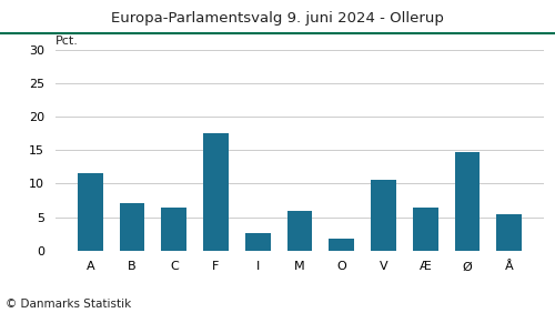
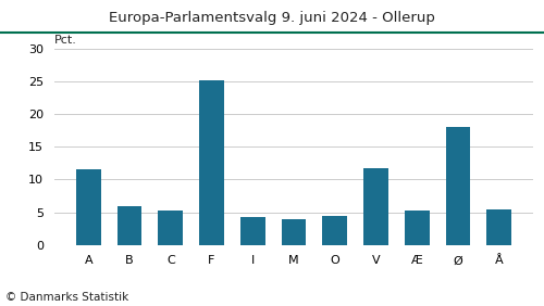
B: 7.0 -> 6.0
C: 6.4 -> 5.2
F: 17.6 -> 25.2
I: 2.6 -> 4.2
M: 6.0 -> 3.9
O: 1.8 -> 4.5
V: 10.6 -> 11.8
Æ: 6.4 -> 5.2
Ø: 14.8 -> 18.0
